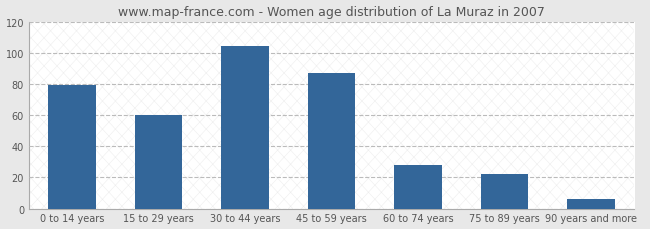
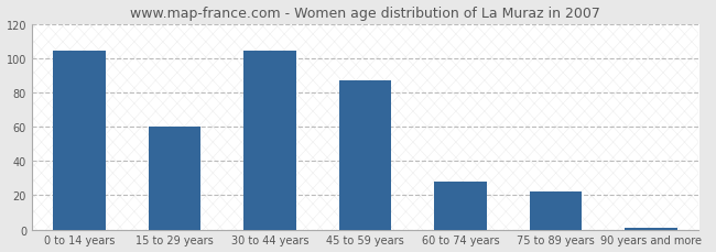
0 to 14 years: 79 -> 104
90 years and more: 6 -> 1
